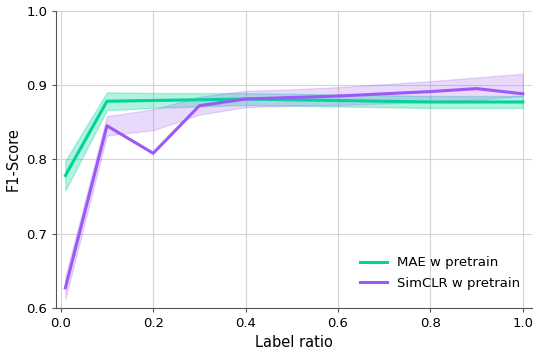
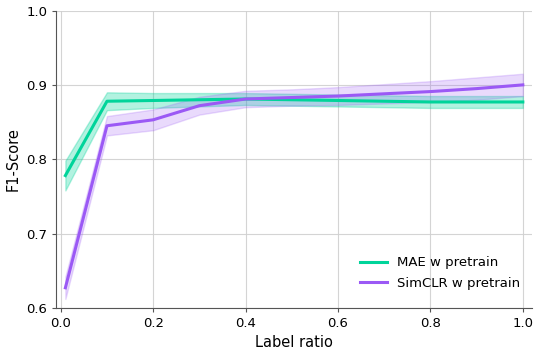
SimCLR w pretrain/0.2: 0.808 -> 0.853
SimCLR w pretrain/1.0: 0.888 -> 0.900
